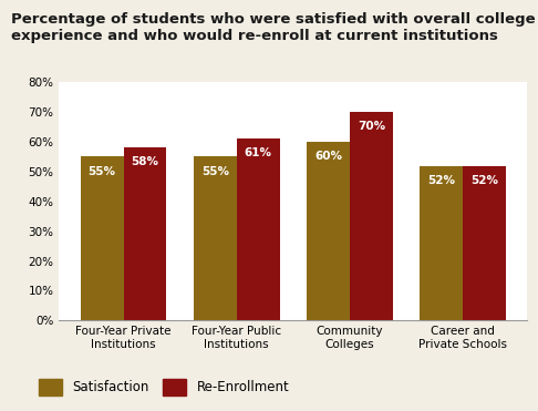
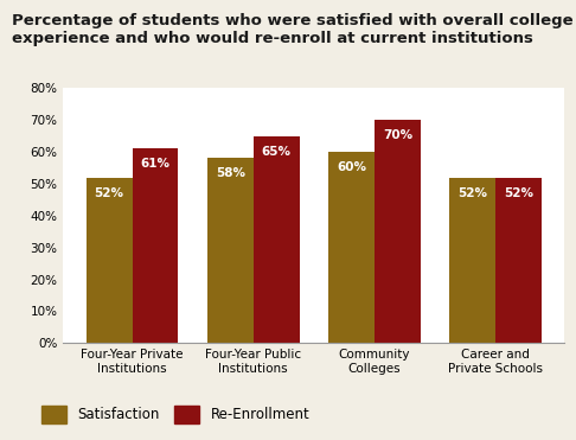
Satisfaction/Four-Year Private Institutions: 55% -> 52%
Re-Enrollment/Four-Year Private Institutions: 58% -> 61%
Satisfaction/Four-Year Public Institutions: 55% -> 58%
Re-Enrollment/Four-Year Public Institutions: 61% -> 65%
